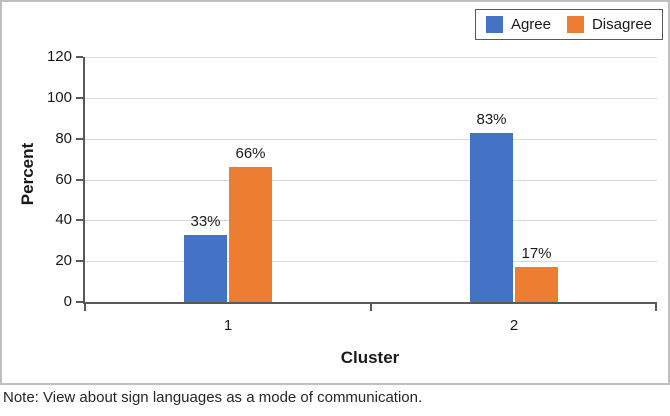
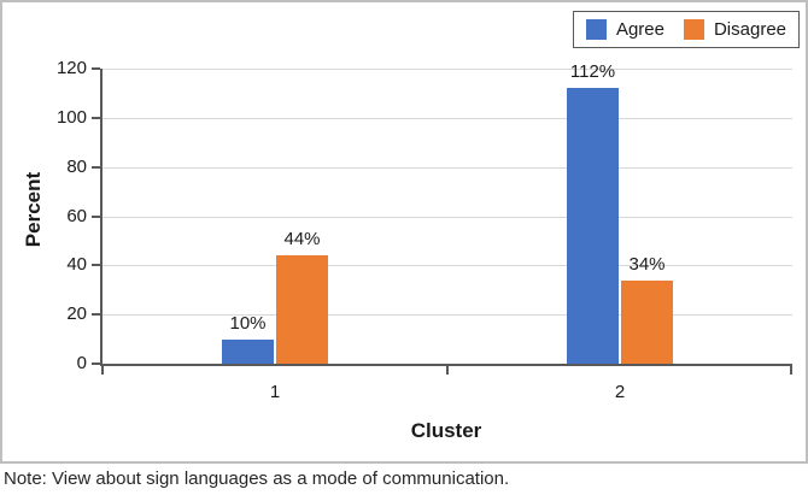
Agree/1: 33% -> 10%
Disagree/1: 66% -> 44%
Agree/2: 83% -> 112%
Disagree/2: 17% -> 34%
